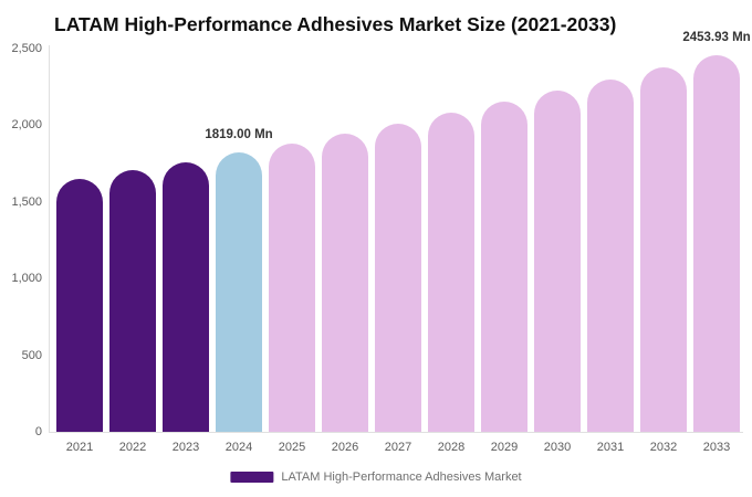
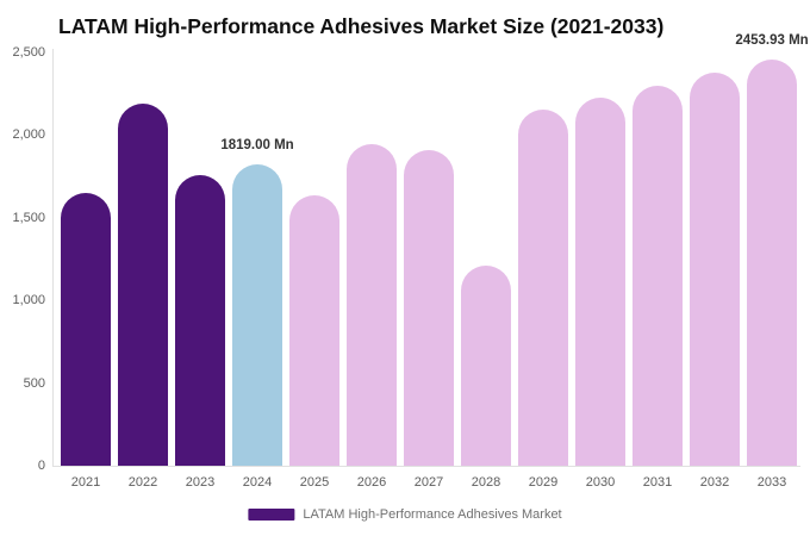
2022: 1700 -> 2190
2025: 1880 -> 1630
2027: 2010 -> 1910
2028: 2080 -> 1210
